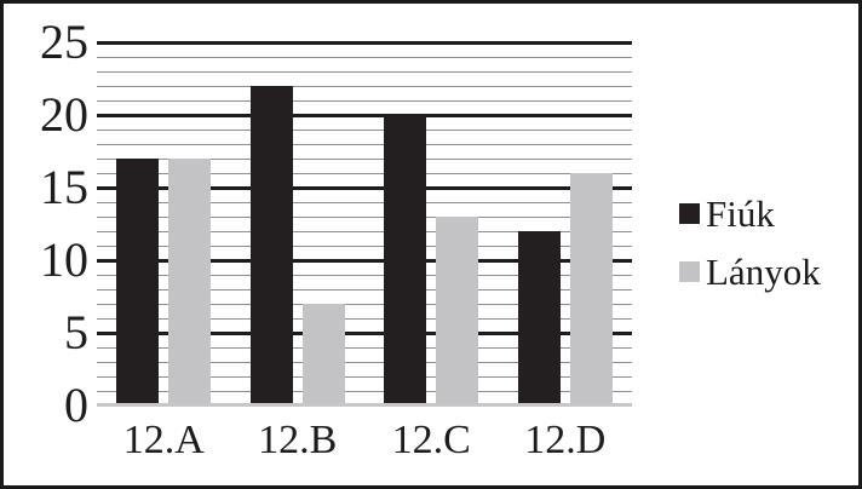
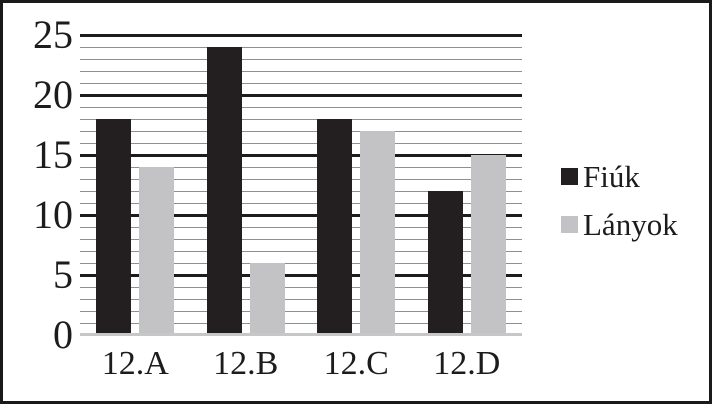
Fiúk/12.A: 17 -> 18
Lányok/12.A: 17 -> 14
Fiúk/12.B: 22 -> 24
Lányok/12.B: 7 -> 6
Fiúk/12.C: 20 -> 18
Lányok/12.C: 13 -> 17
Lányok/12.D: 16 -> 15
